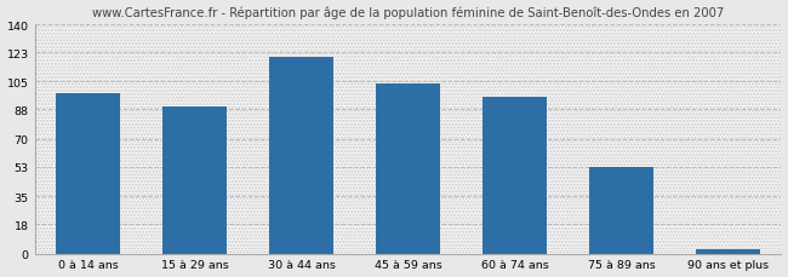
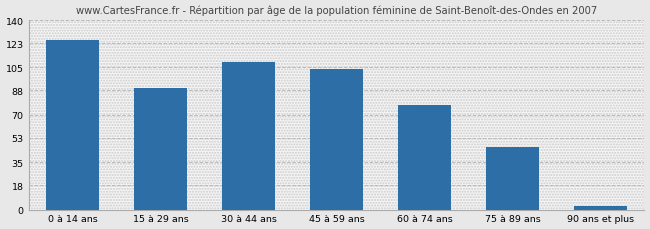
0 à 14 ans: 98 -> 125
30 à 44 ans: 120 -> 109
60 à 74 ans: 96 -> 77
75 à 89 ans: 53 -> 46
